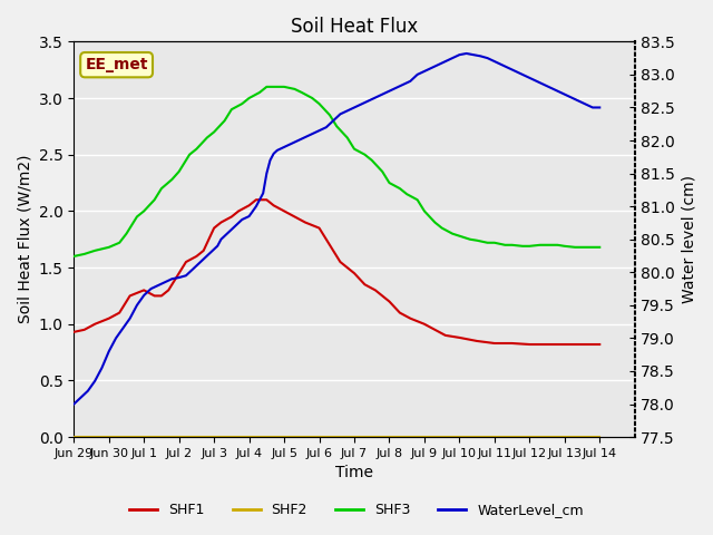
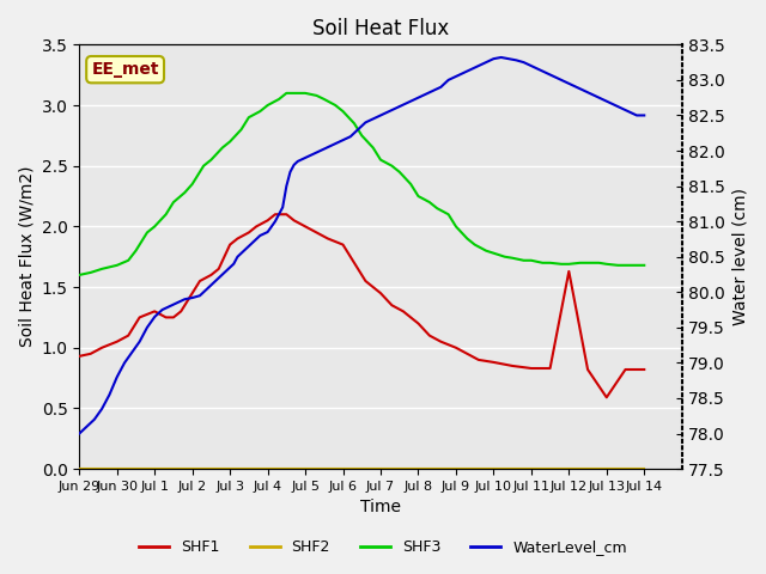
SHF1/Jul 12: 0.82 -> 1.63
SHF1/Jul 13: 0.82 -> 0.59
